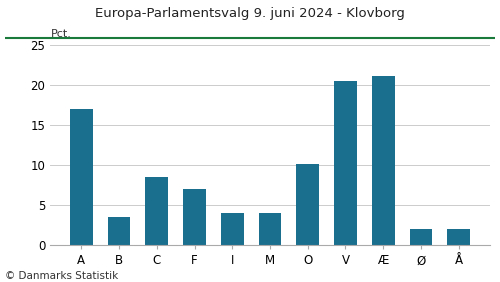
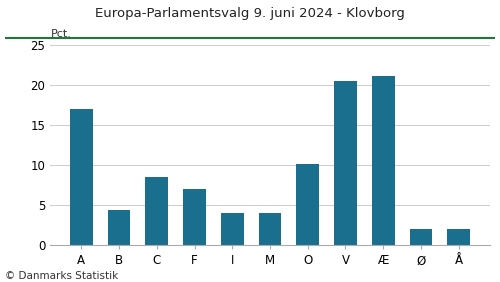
B: 3.5 -> 4.4
